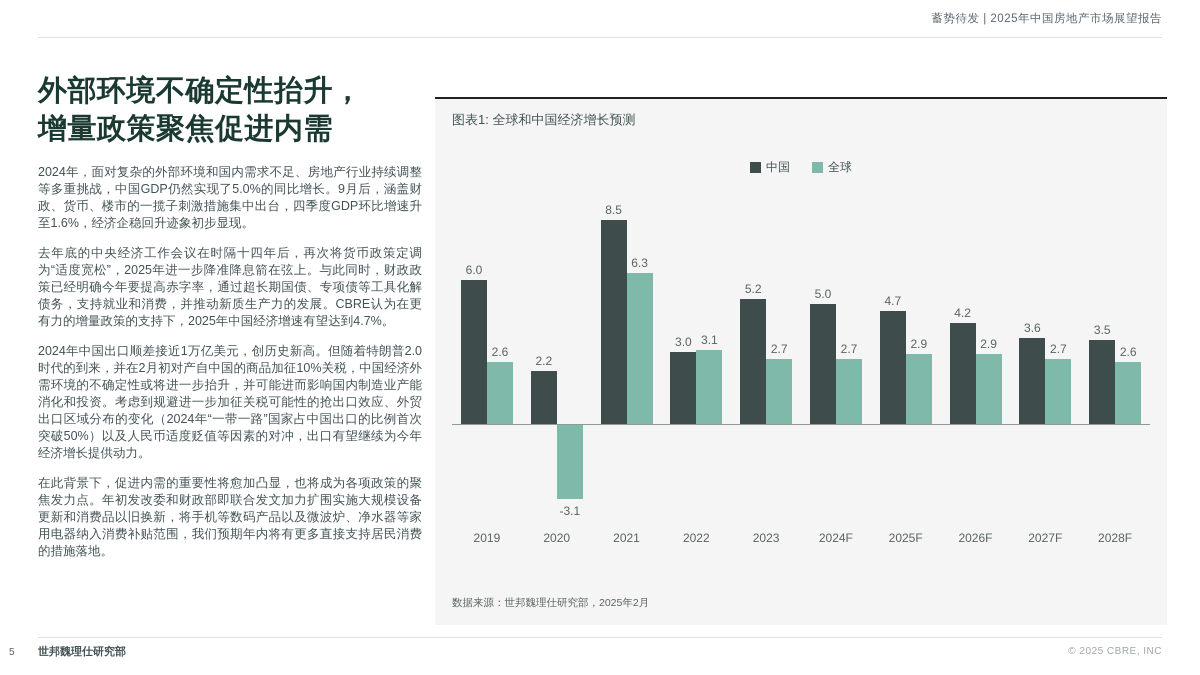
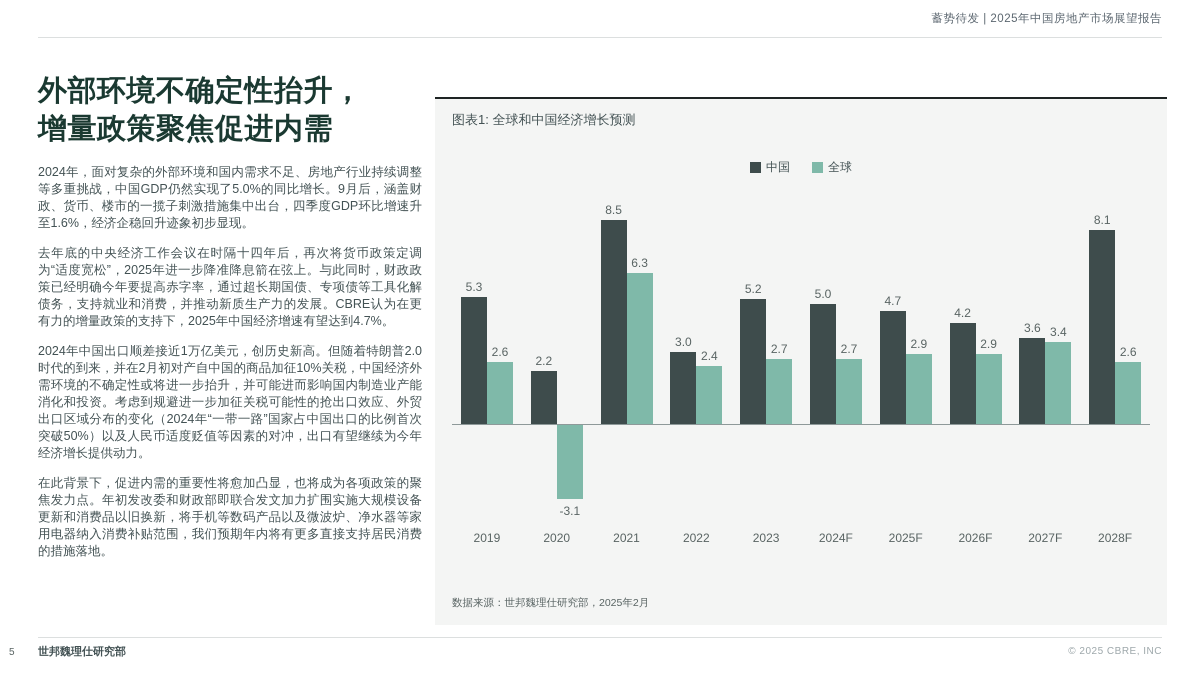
中国/2019: 6.0 -> 5.3
全球/2022: 3.1 -> 2.4
全球/2027F: 2.7 -> 3.4
中国/2028F: 3.5 -> 8.1
